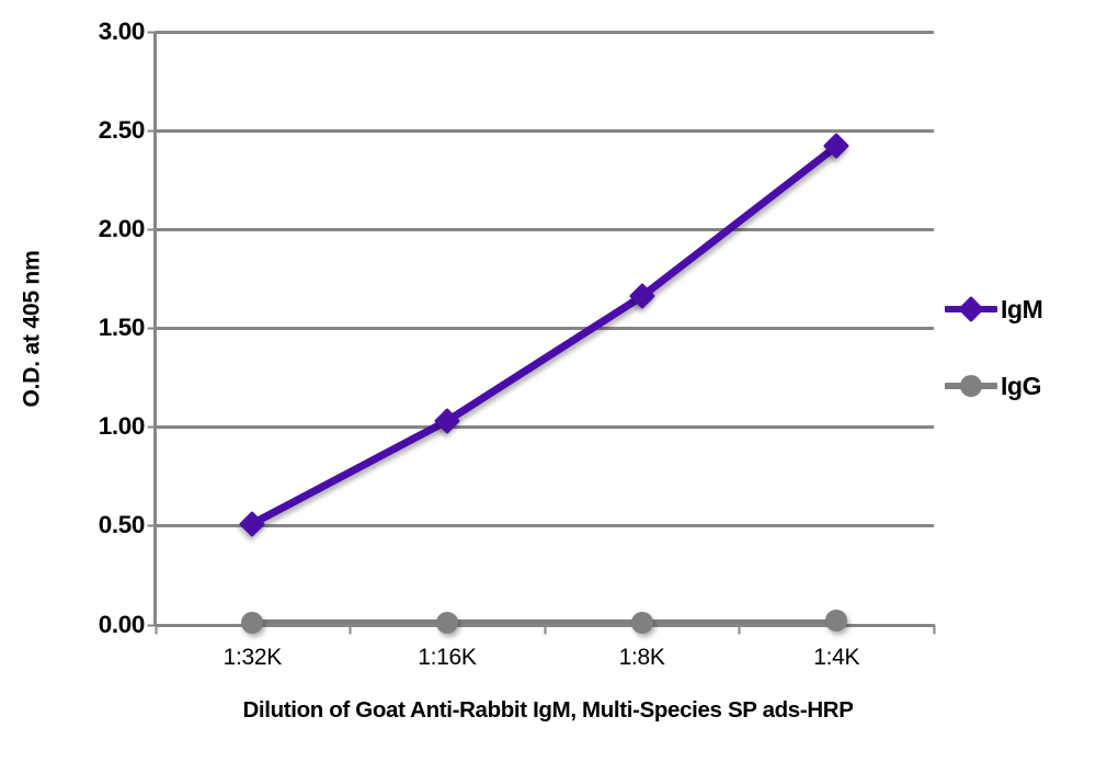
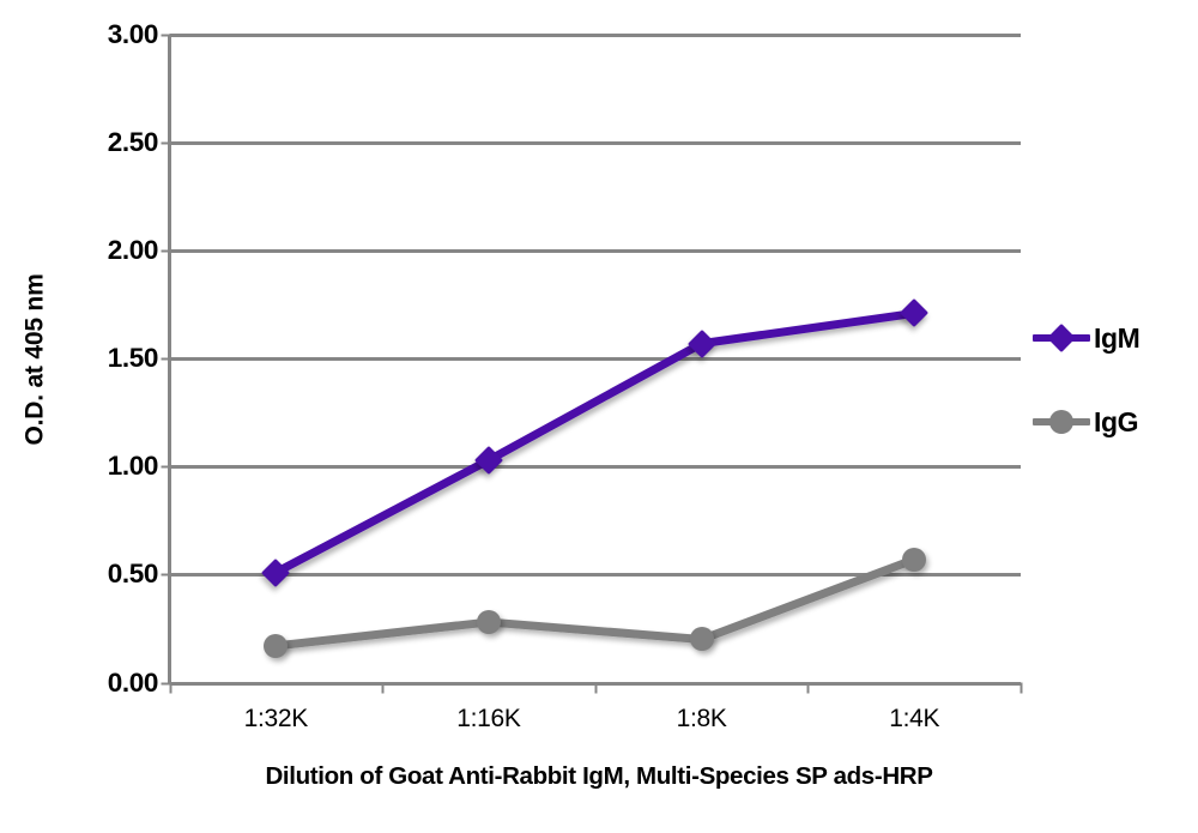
IgG/1:32K: 0.01 -> 0.17
IgG/1:16K: 0.01 -> 0.28
IgM/1:8K: 1.66 -> 1.57
IgG/1:8K: 0.01 -> 0.20
IgM/1:4K: 2.42 -> 1.71
IgG/1:4K: 0.02 -> 0.57
